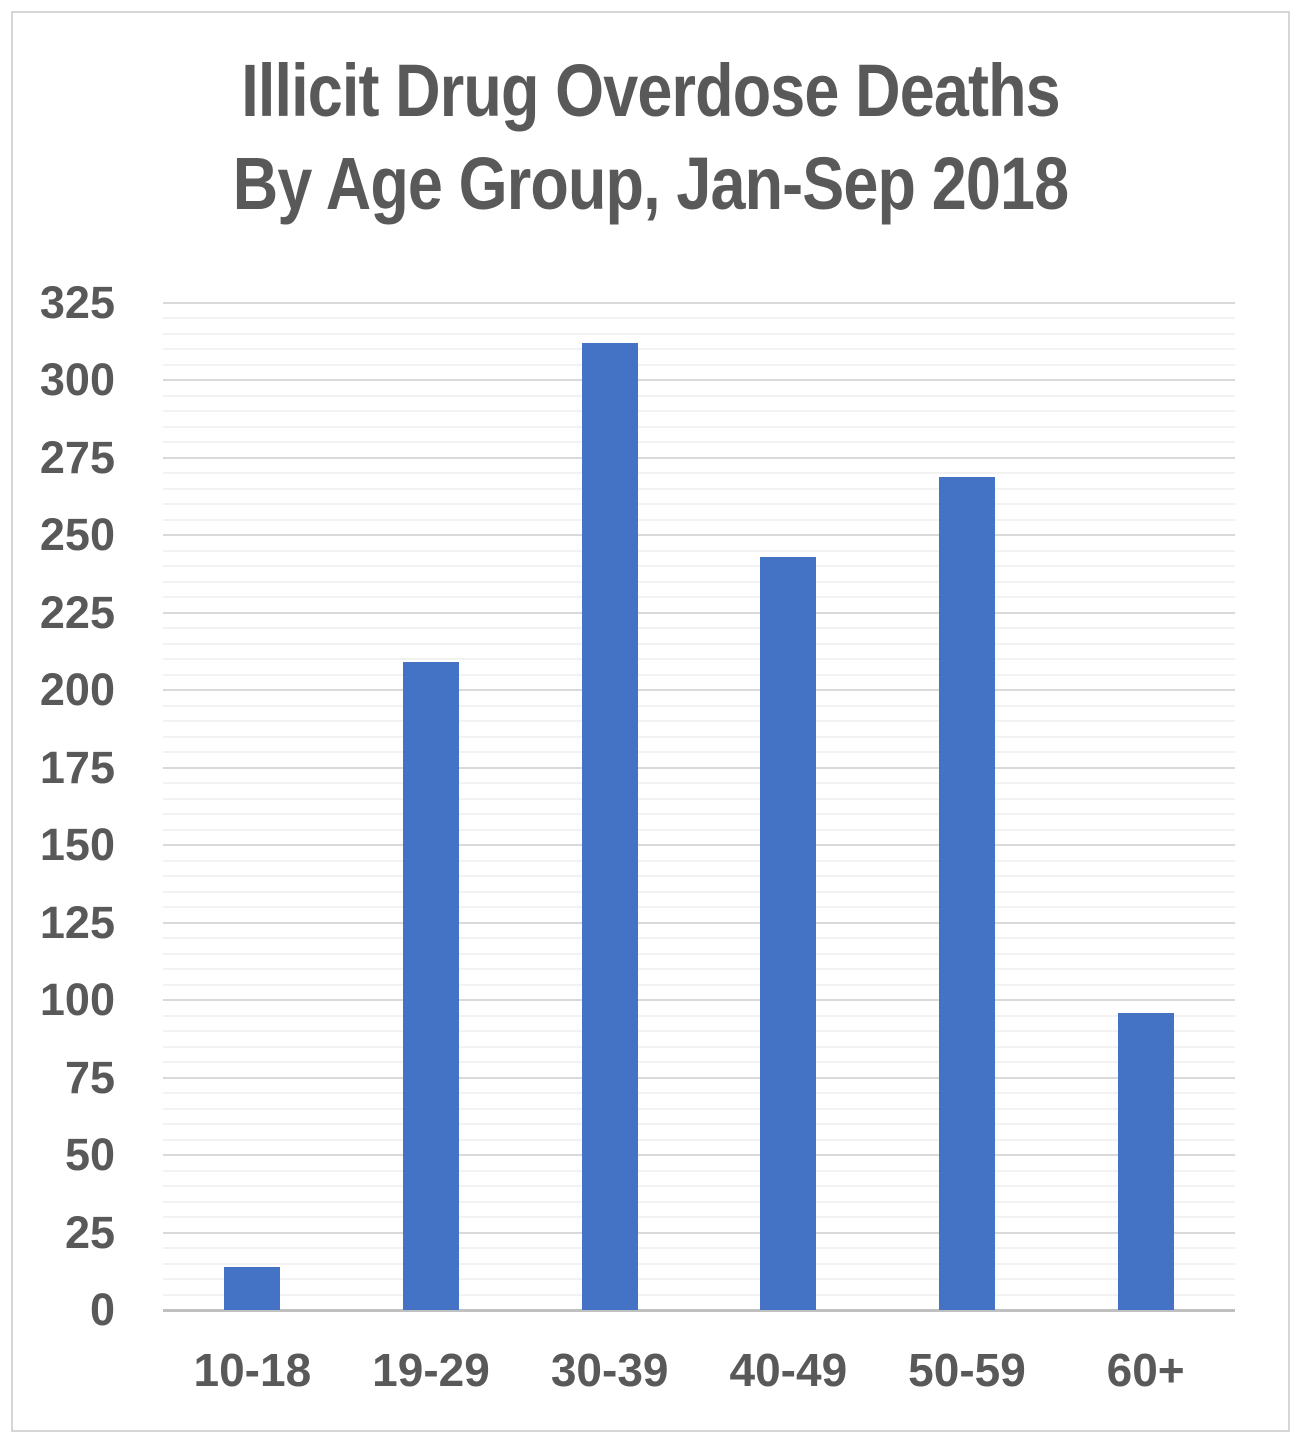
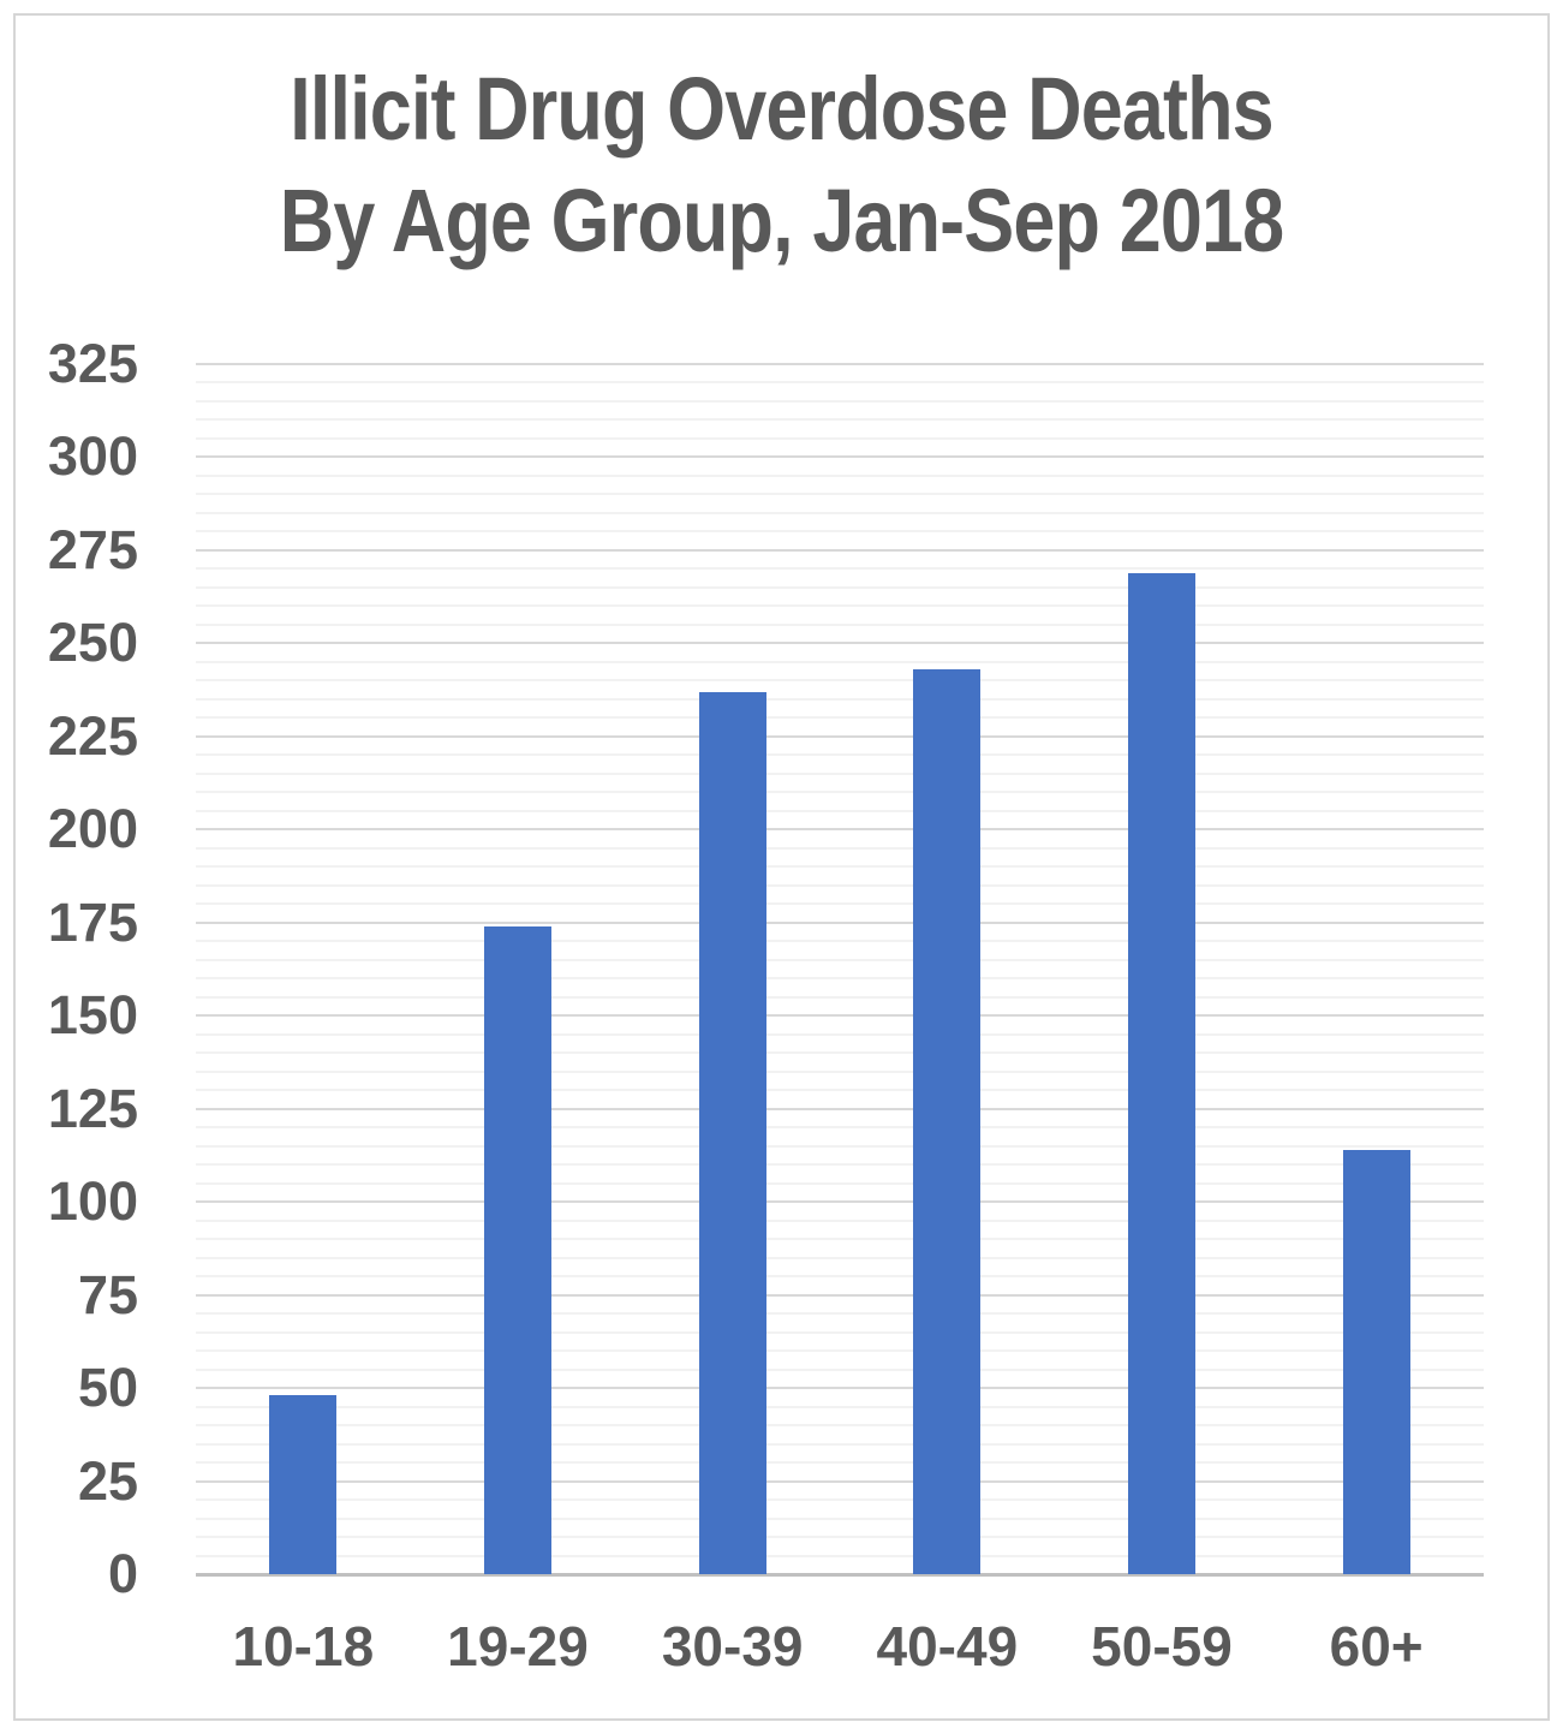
10-18: 14 -> 48
19-29: 209 -> 174
30-39: 312 -> 237
60+: 96 -> 114
